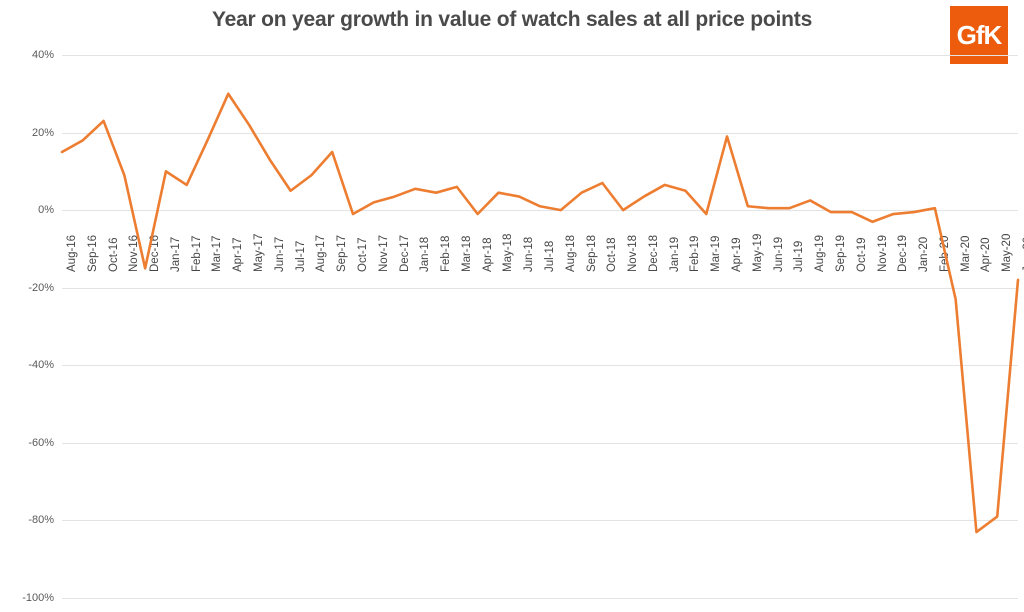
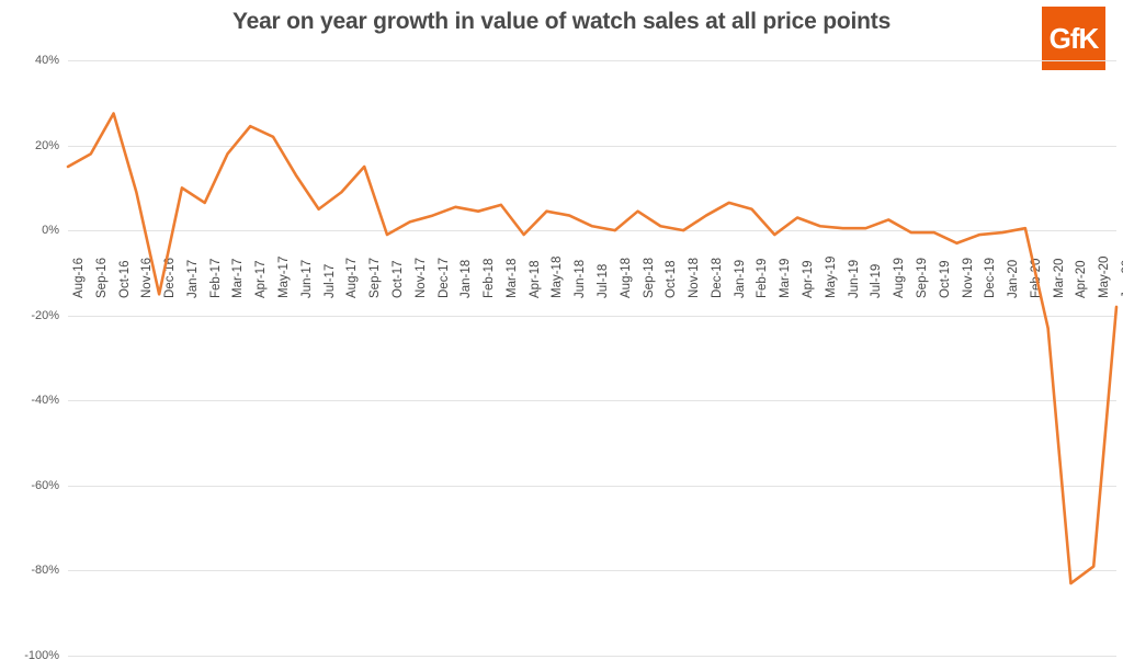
Oct-16: 23% -> 28%
Apr-17: 30% -> 24%
Oct-18: 7% -> 1%
Apr-19: 19% -> 3%
